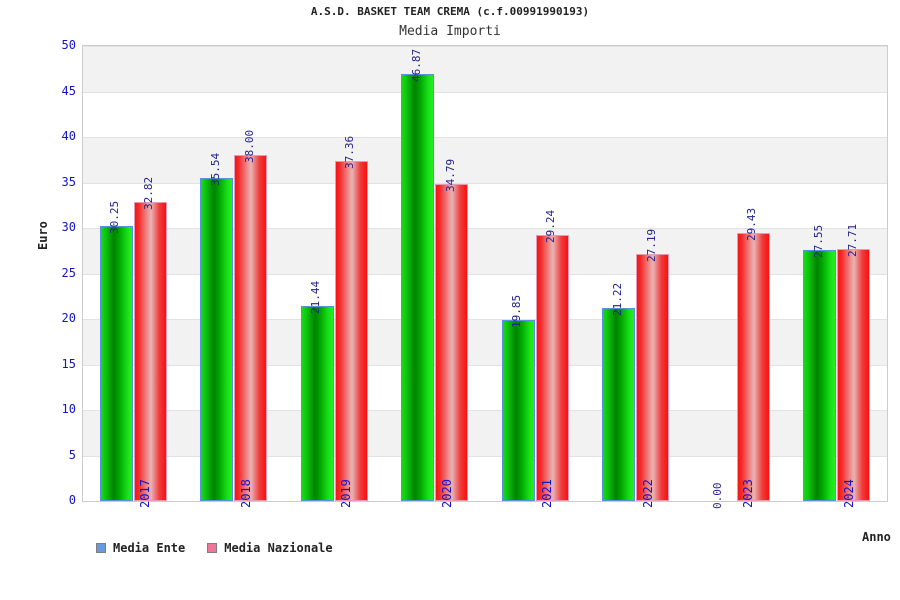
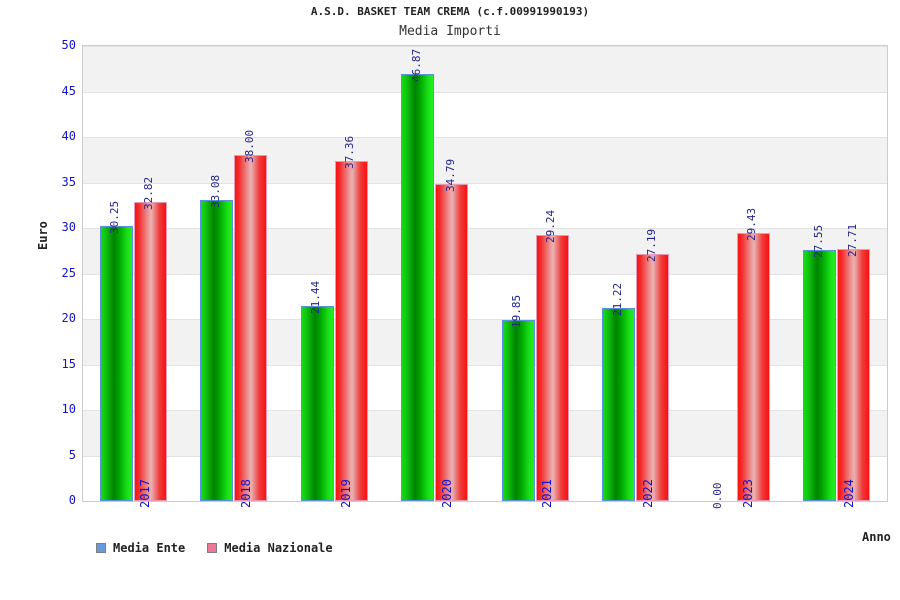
Media Ente/2018: 35.54 -> 33.08
